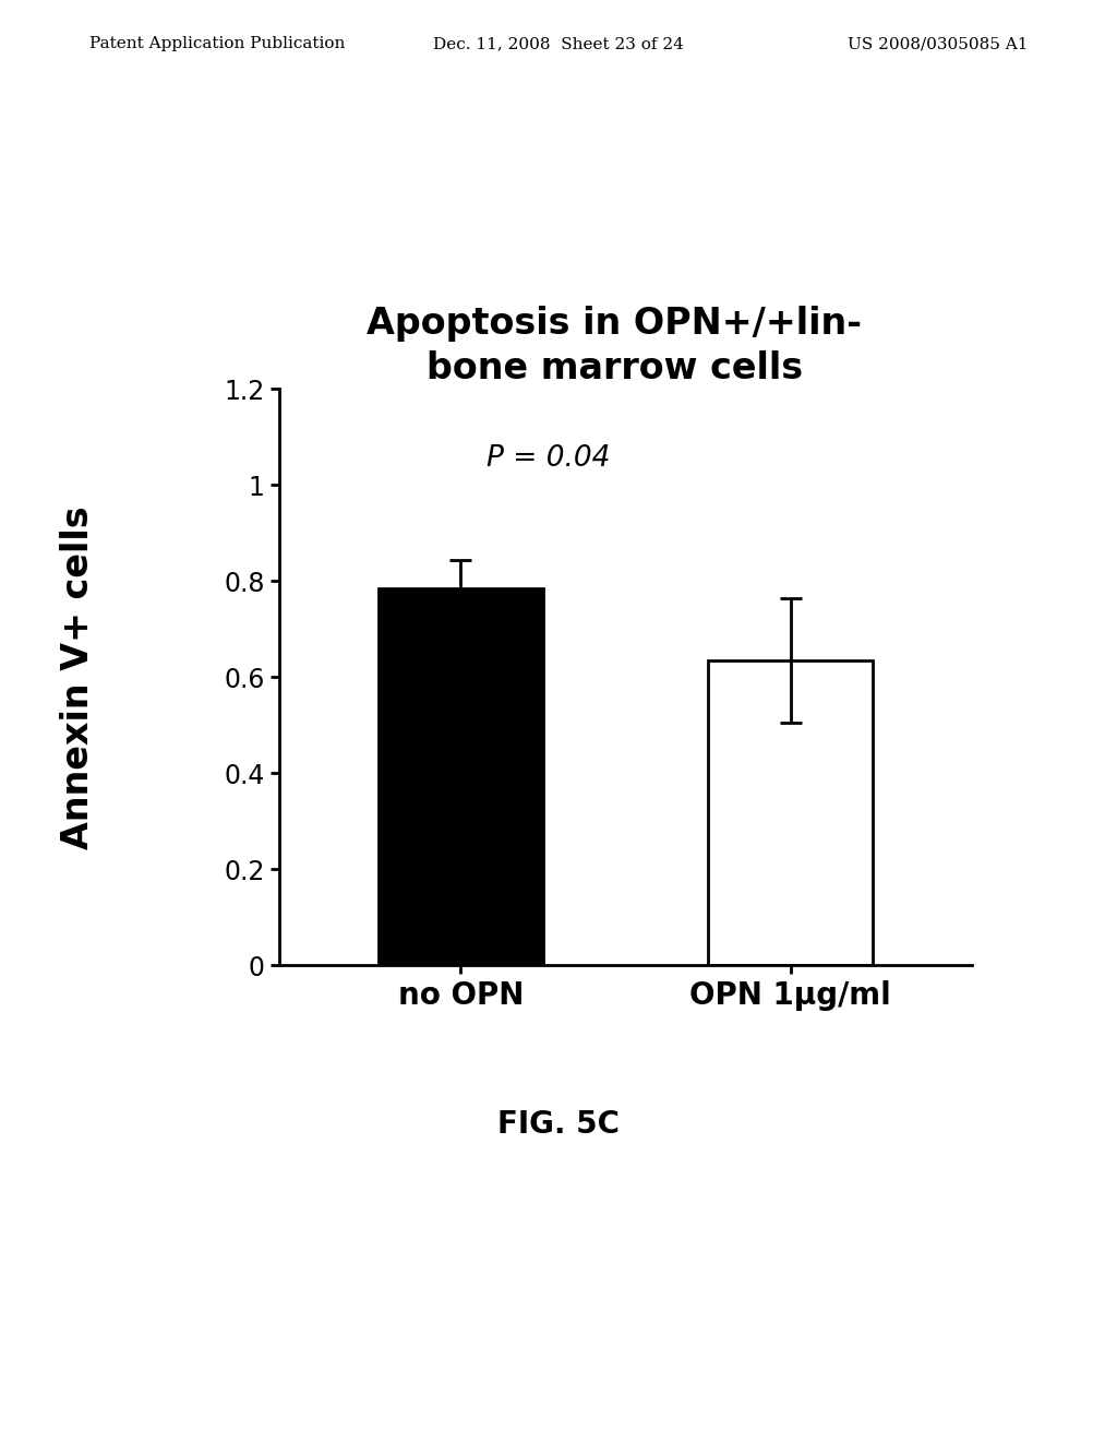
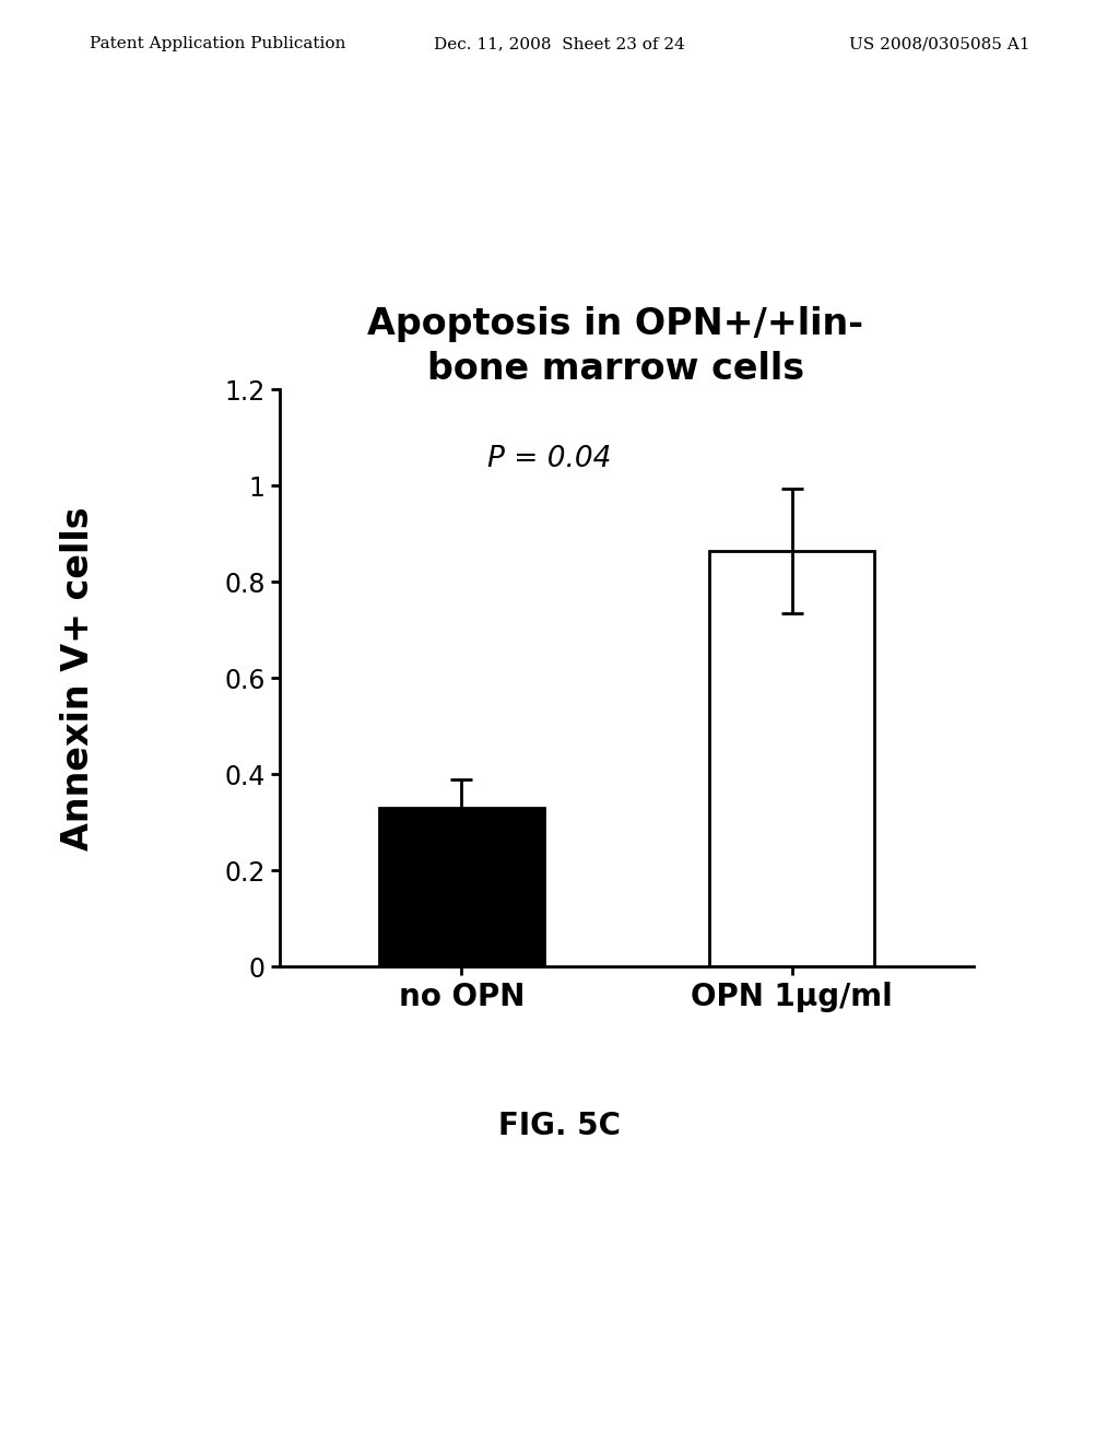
no OPN: 0.785 -> 0.330
OPN 1μg/ml: 0.635 -> 0.865
